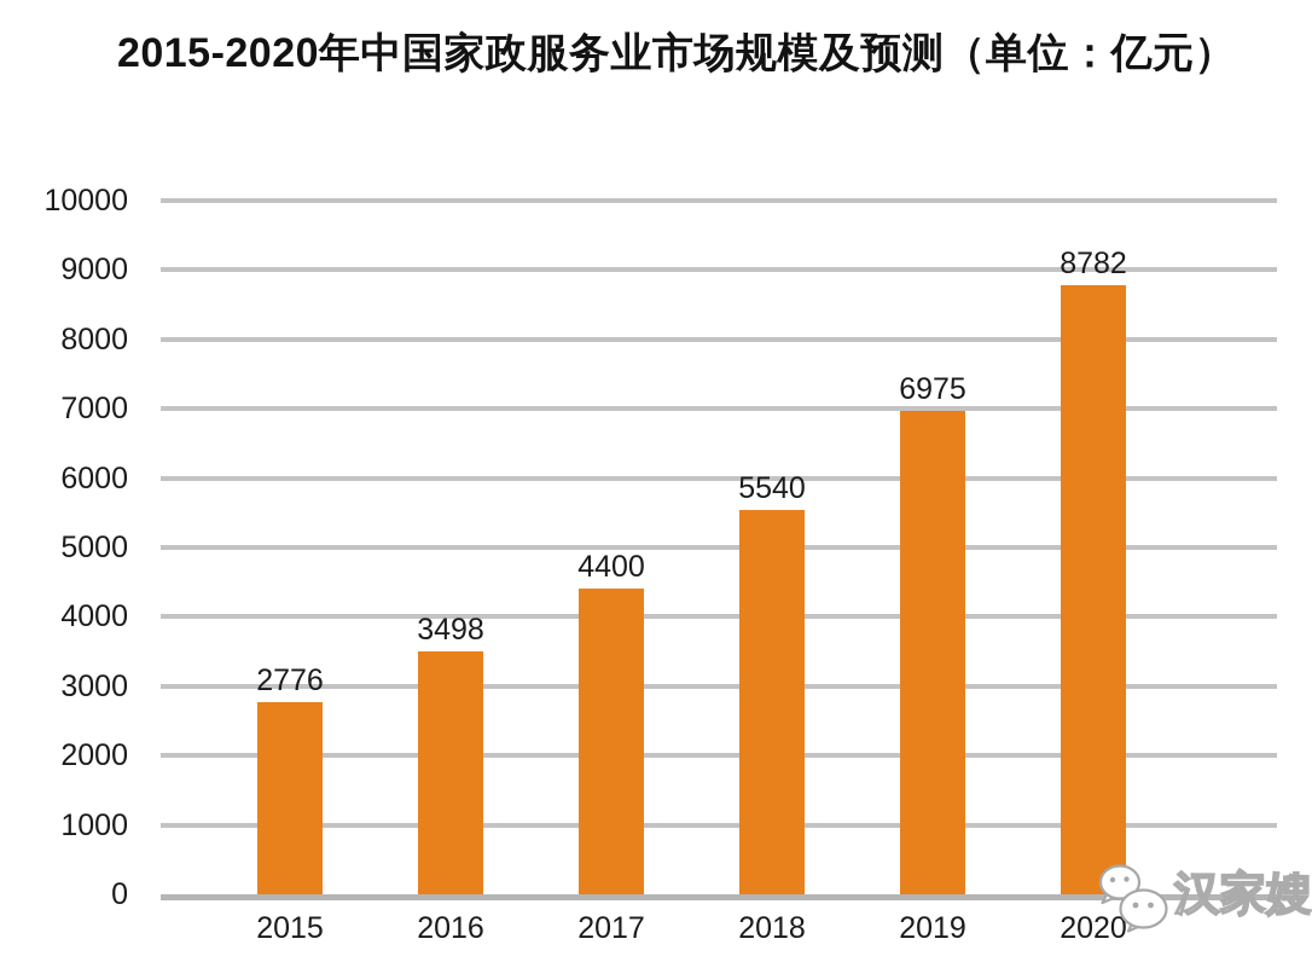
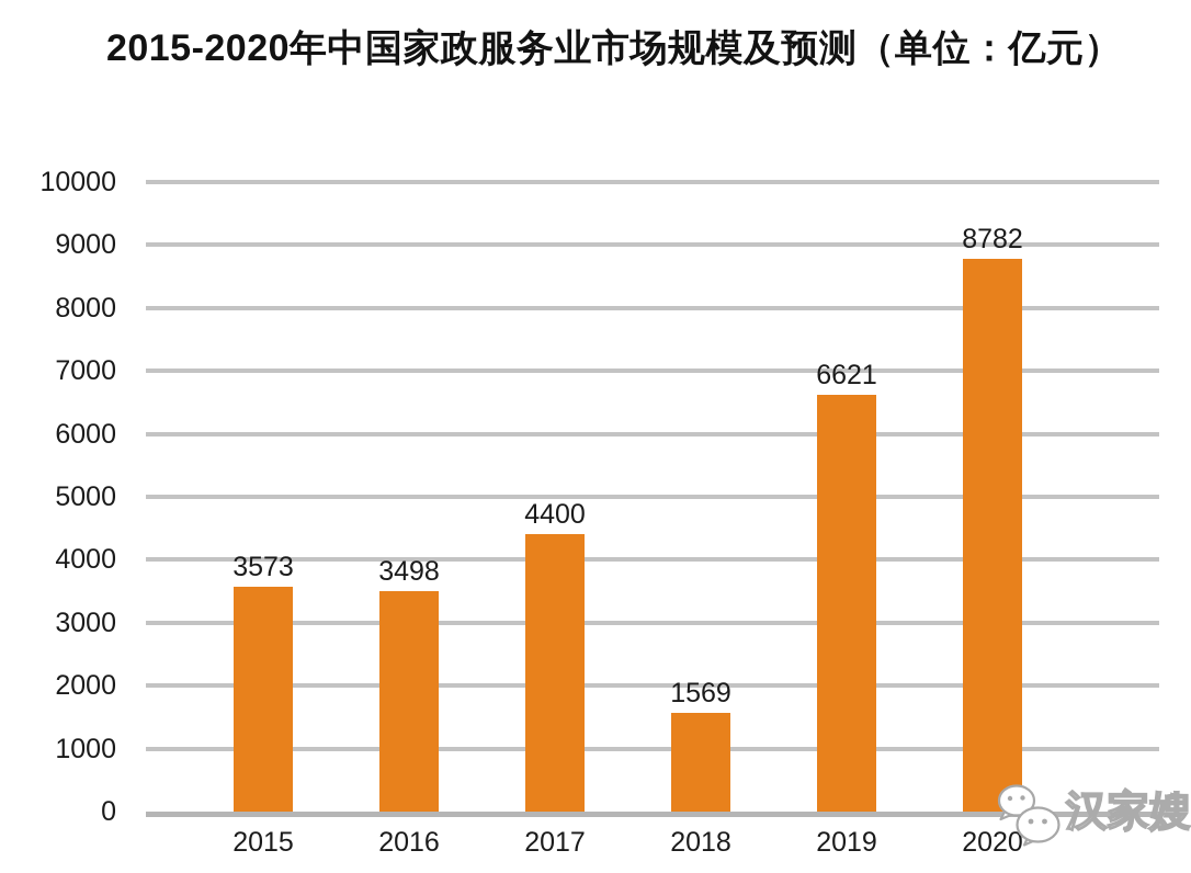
2015: 2776 -> 3573
2018: 5540 -> 1569
2019: 6975 -> 6621
